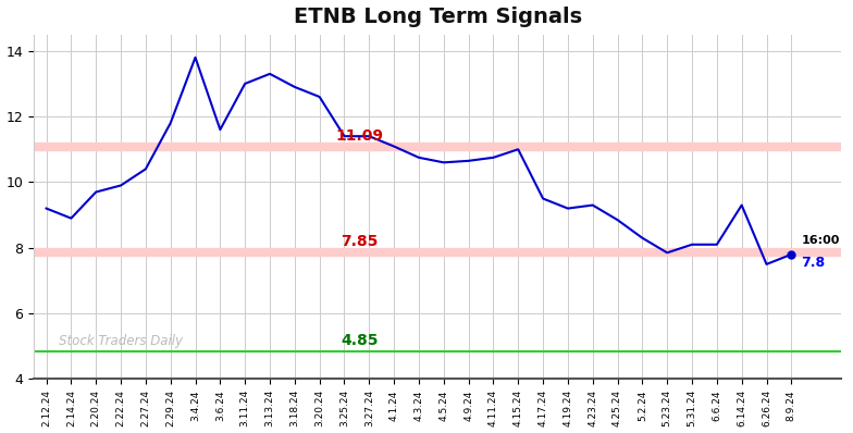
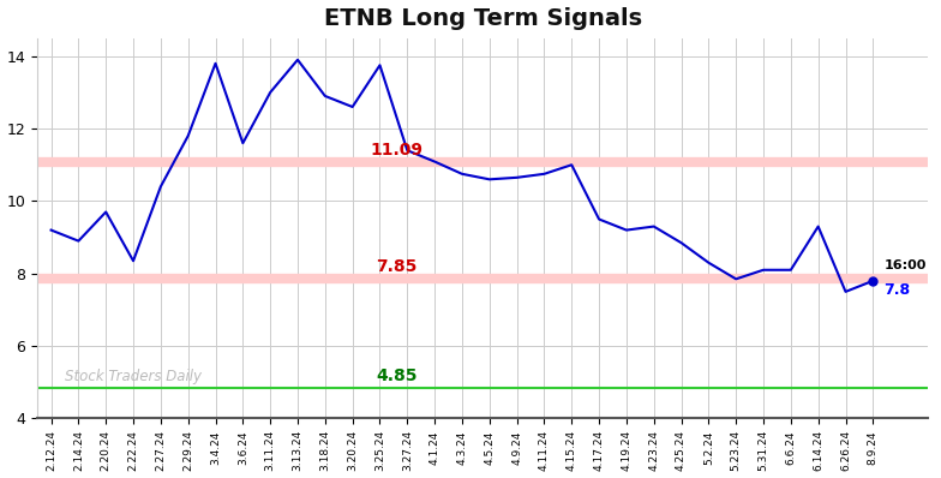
2.22.24: 9.90 -> 8.35
3.13.24: 13.30 -> 13.90
3.25.24: 11.40 -> 13.75
